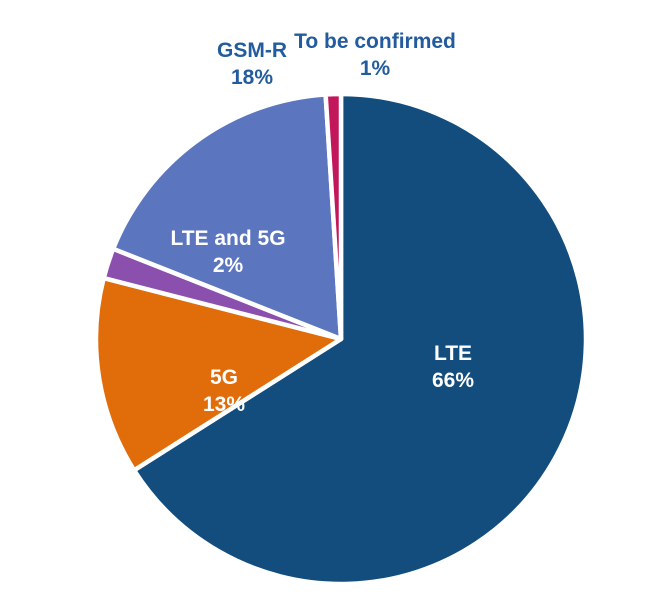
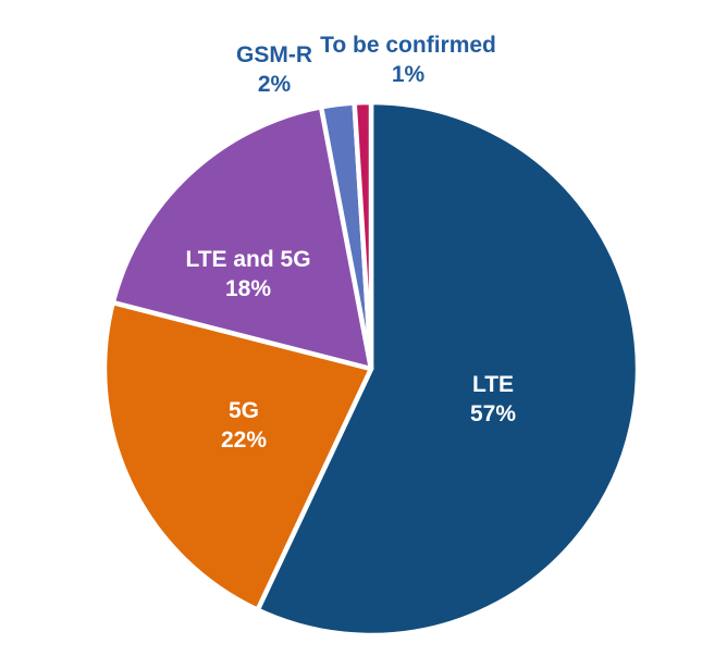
LTE: 66% -> 57%
5G: 13% -> 22%
LTE and 5G: 2% -> 18%
GSM-R: 18% -> 2%
